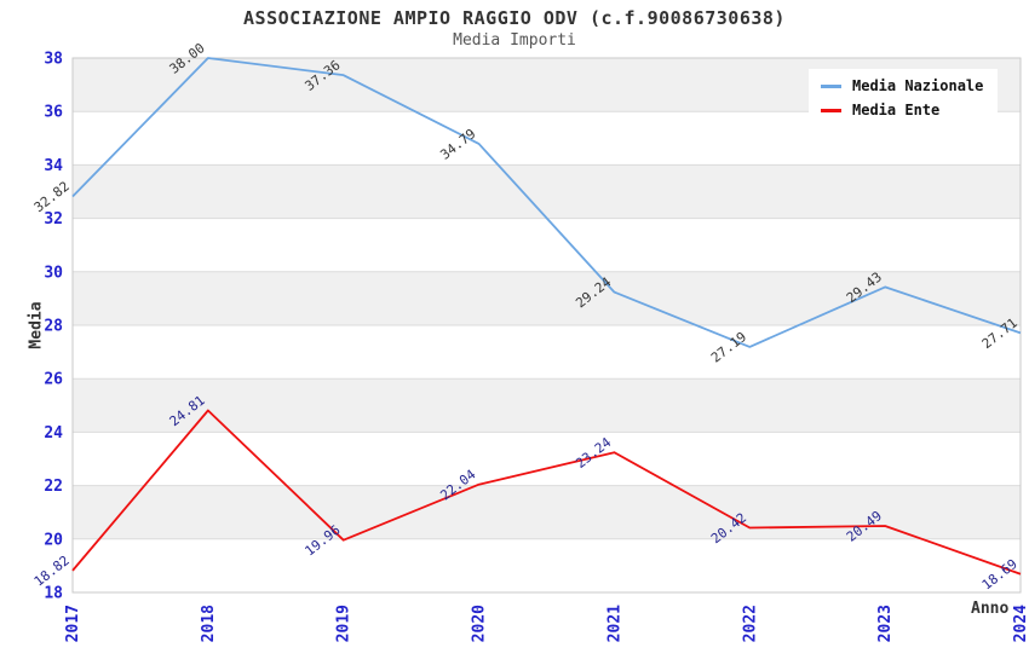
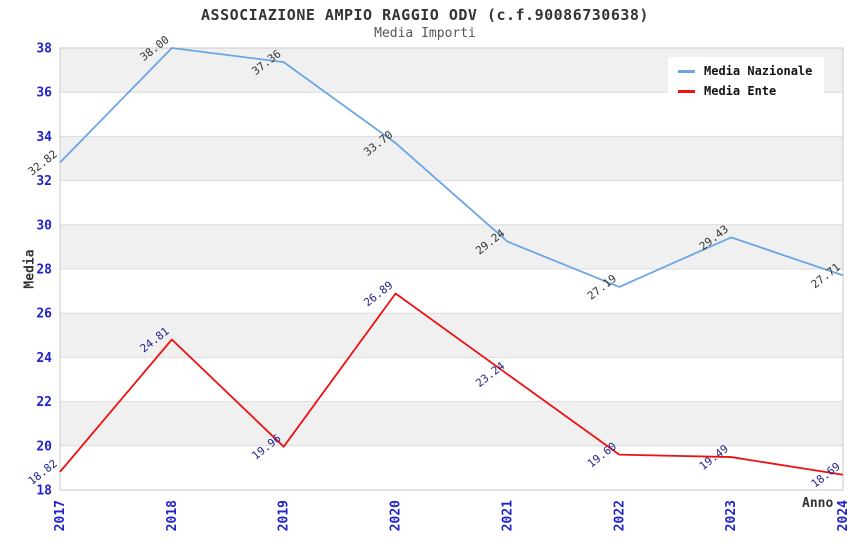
Media Nazionale/2020: 34.79 -> 33.70
Media Ente/2020: 22.04 -> 26.89
Media Ente/2022: 20.42 -> 19.60
Media Ente/2023: 20.49 -> 19.49
